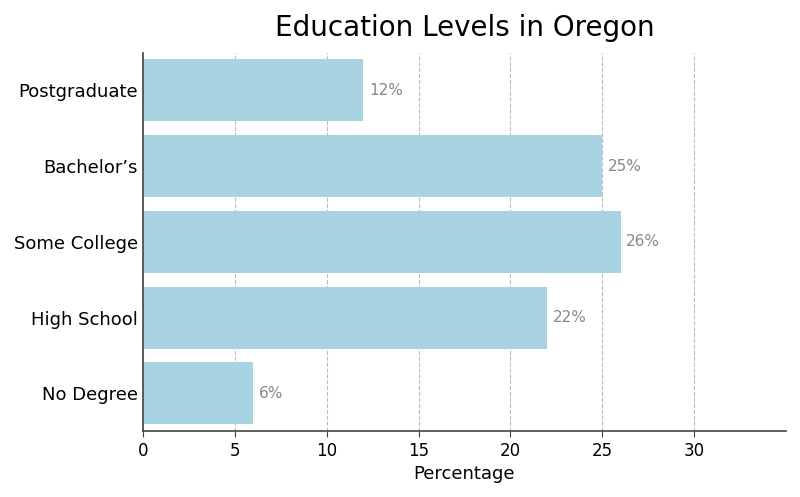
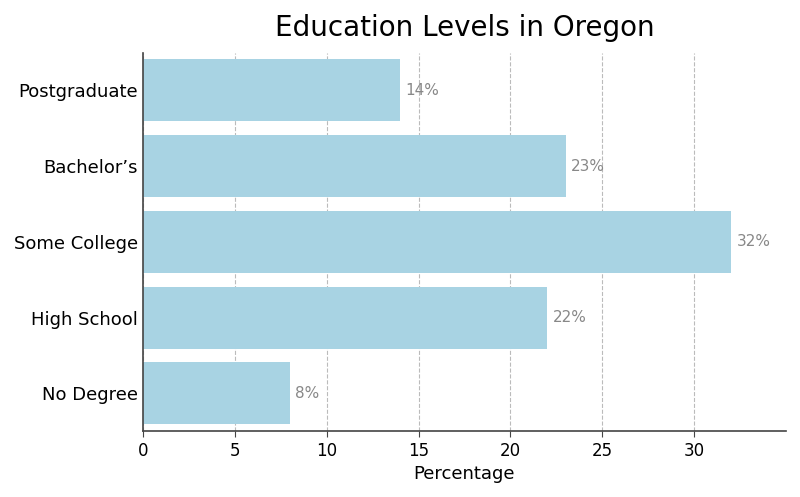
Postgraduate: 12% -> 14%
Bachelor’s: 25% -> 23%
Some College: 26% -> 32%
No Degree: 6% -> 8%
